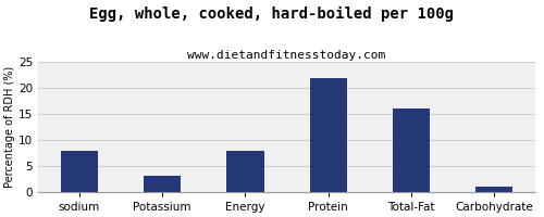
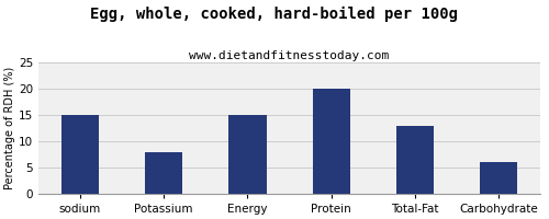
sodium: 8 -> 15
Potassium: 3 -> 8
Energy: 8 -> 15
Protein: 22 -> 20
Total-Fat: 16 -> 13
Carbohydrate: 1 -> 6
